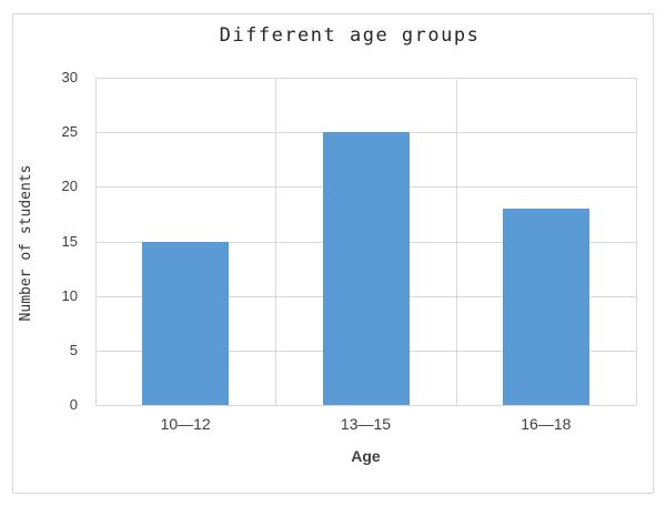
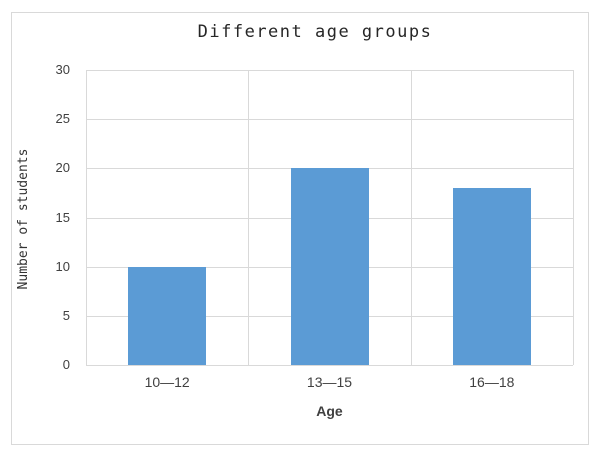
10—12: 15 -> 10
13—15: 25 -> 20
